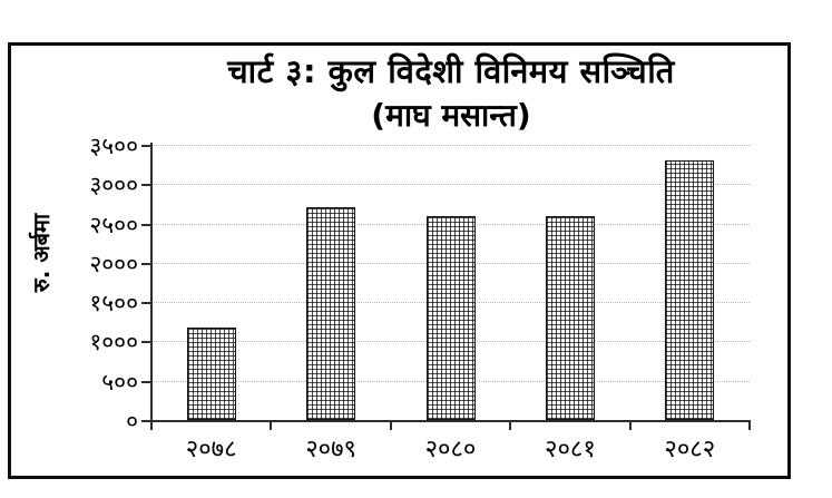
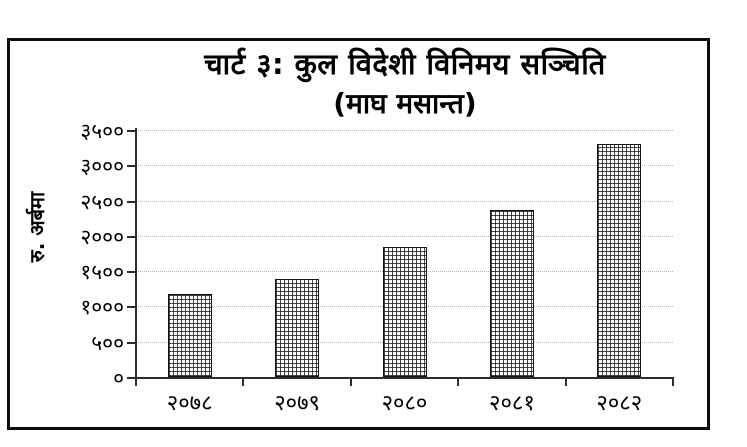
२०७९: 2700 -> 1400
२०८०: 2600 -> 1800
२०८१: 2600 -> 2400
